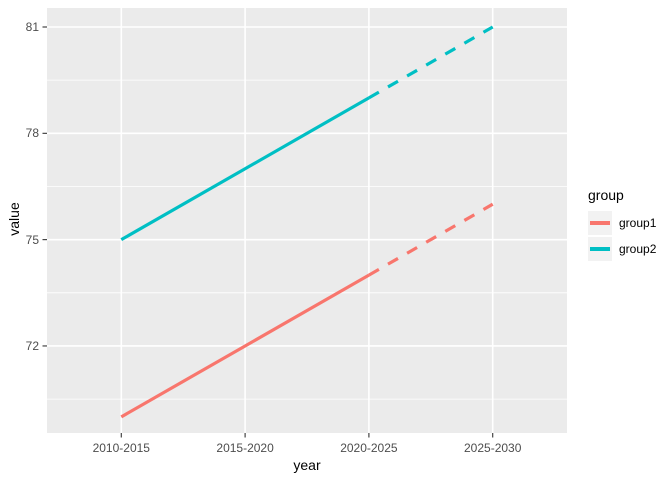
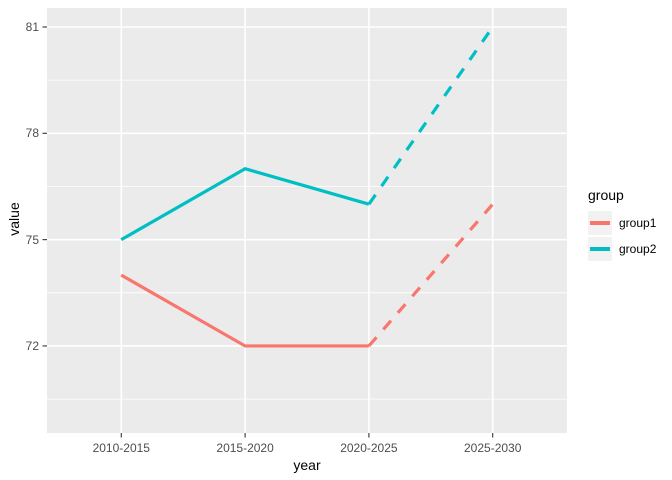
group1/2010-2015: 70 -> 74
group1/2020-2025: 74 -> 72
group2/2020-2025: 79 -> 76
